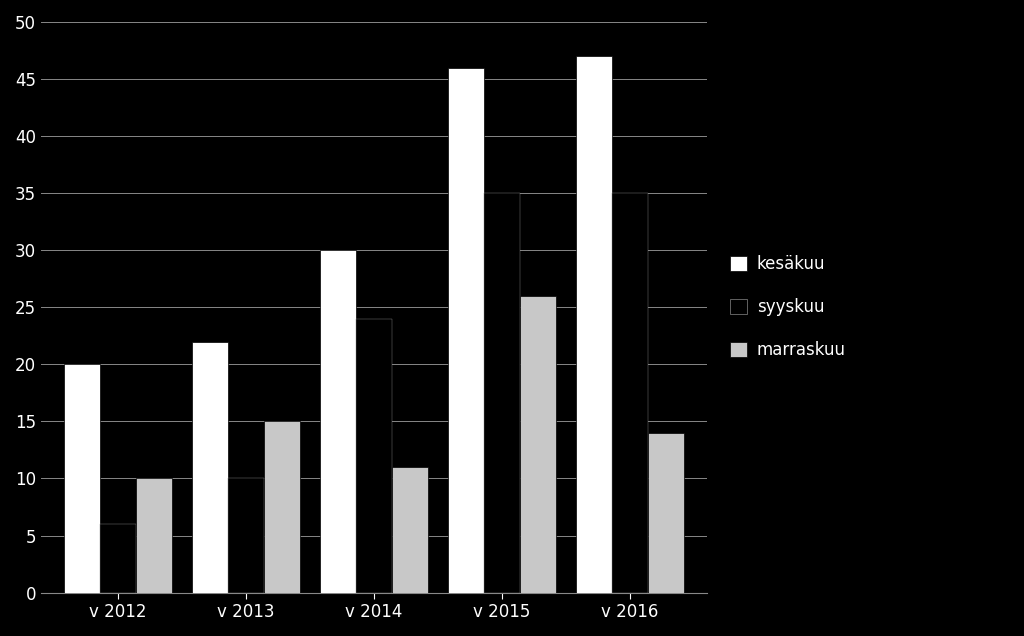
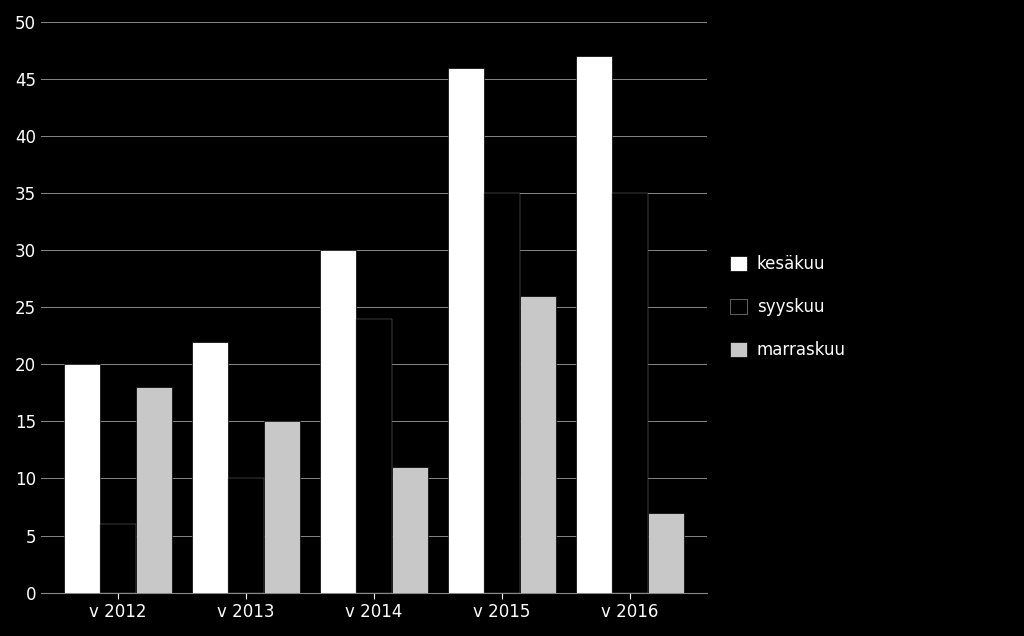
marraskuu/v 2012: 10 -> 18
marraskuu/v 2016: 14 -> 7
